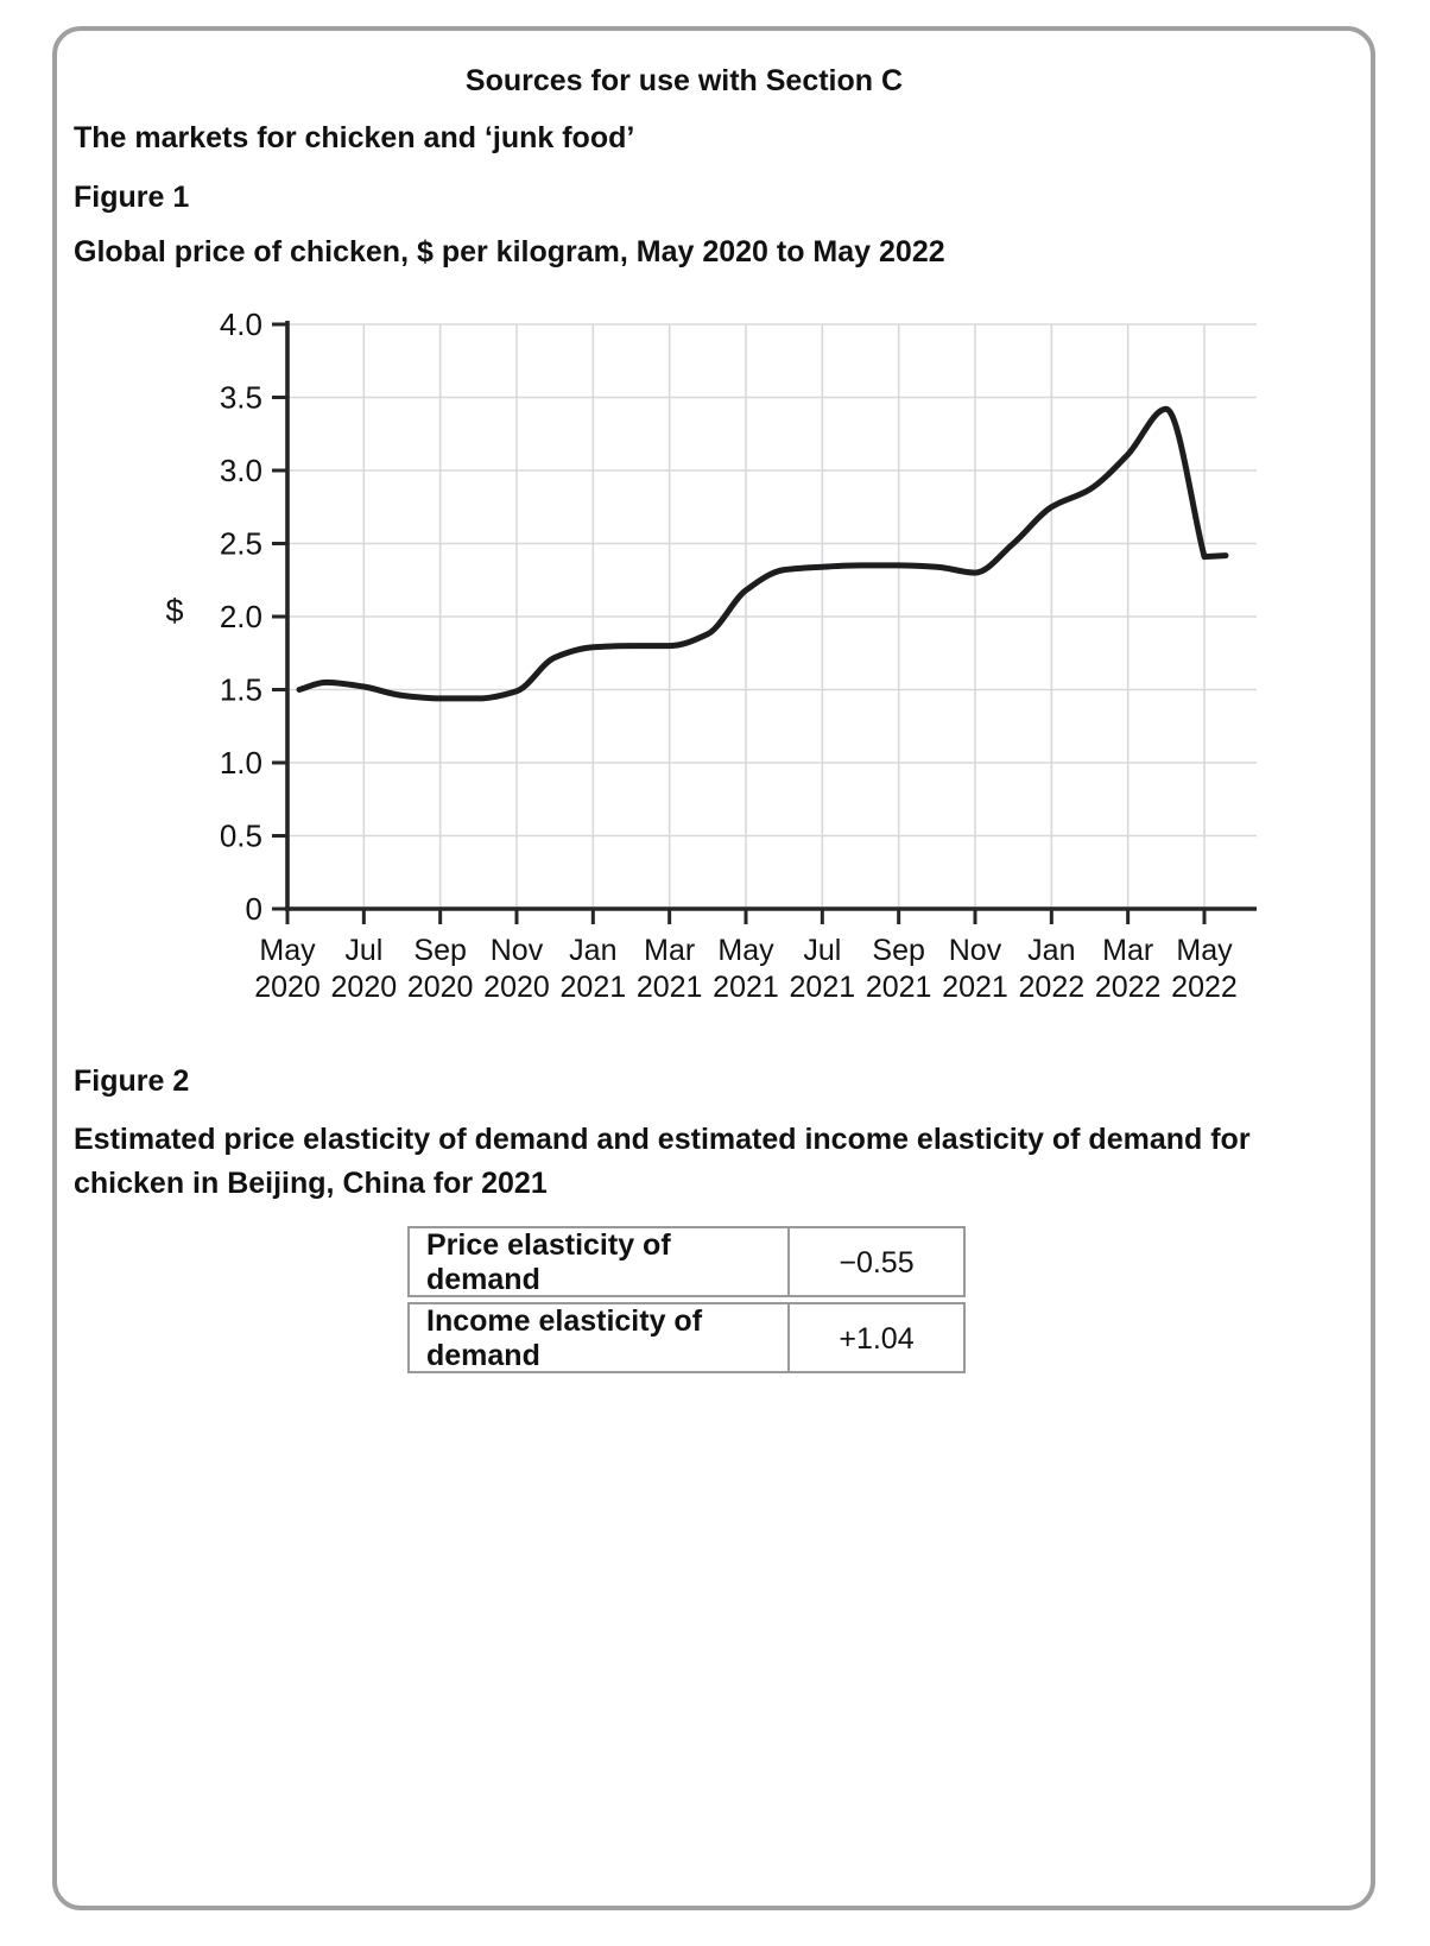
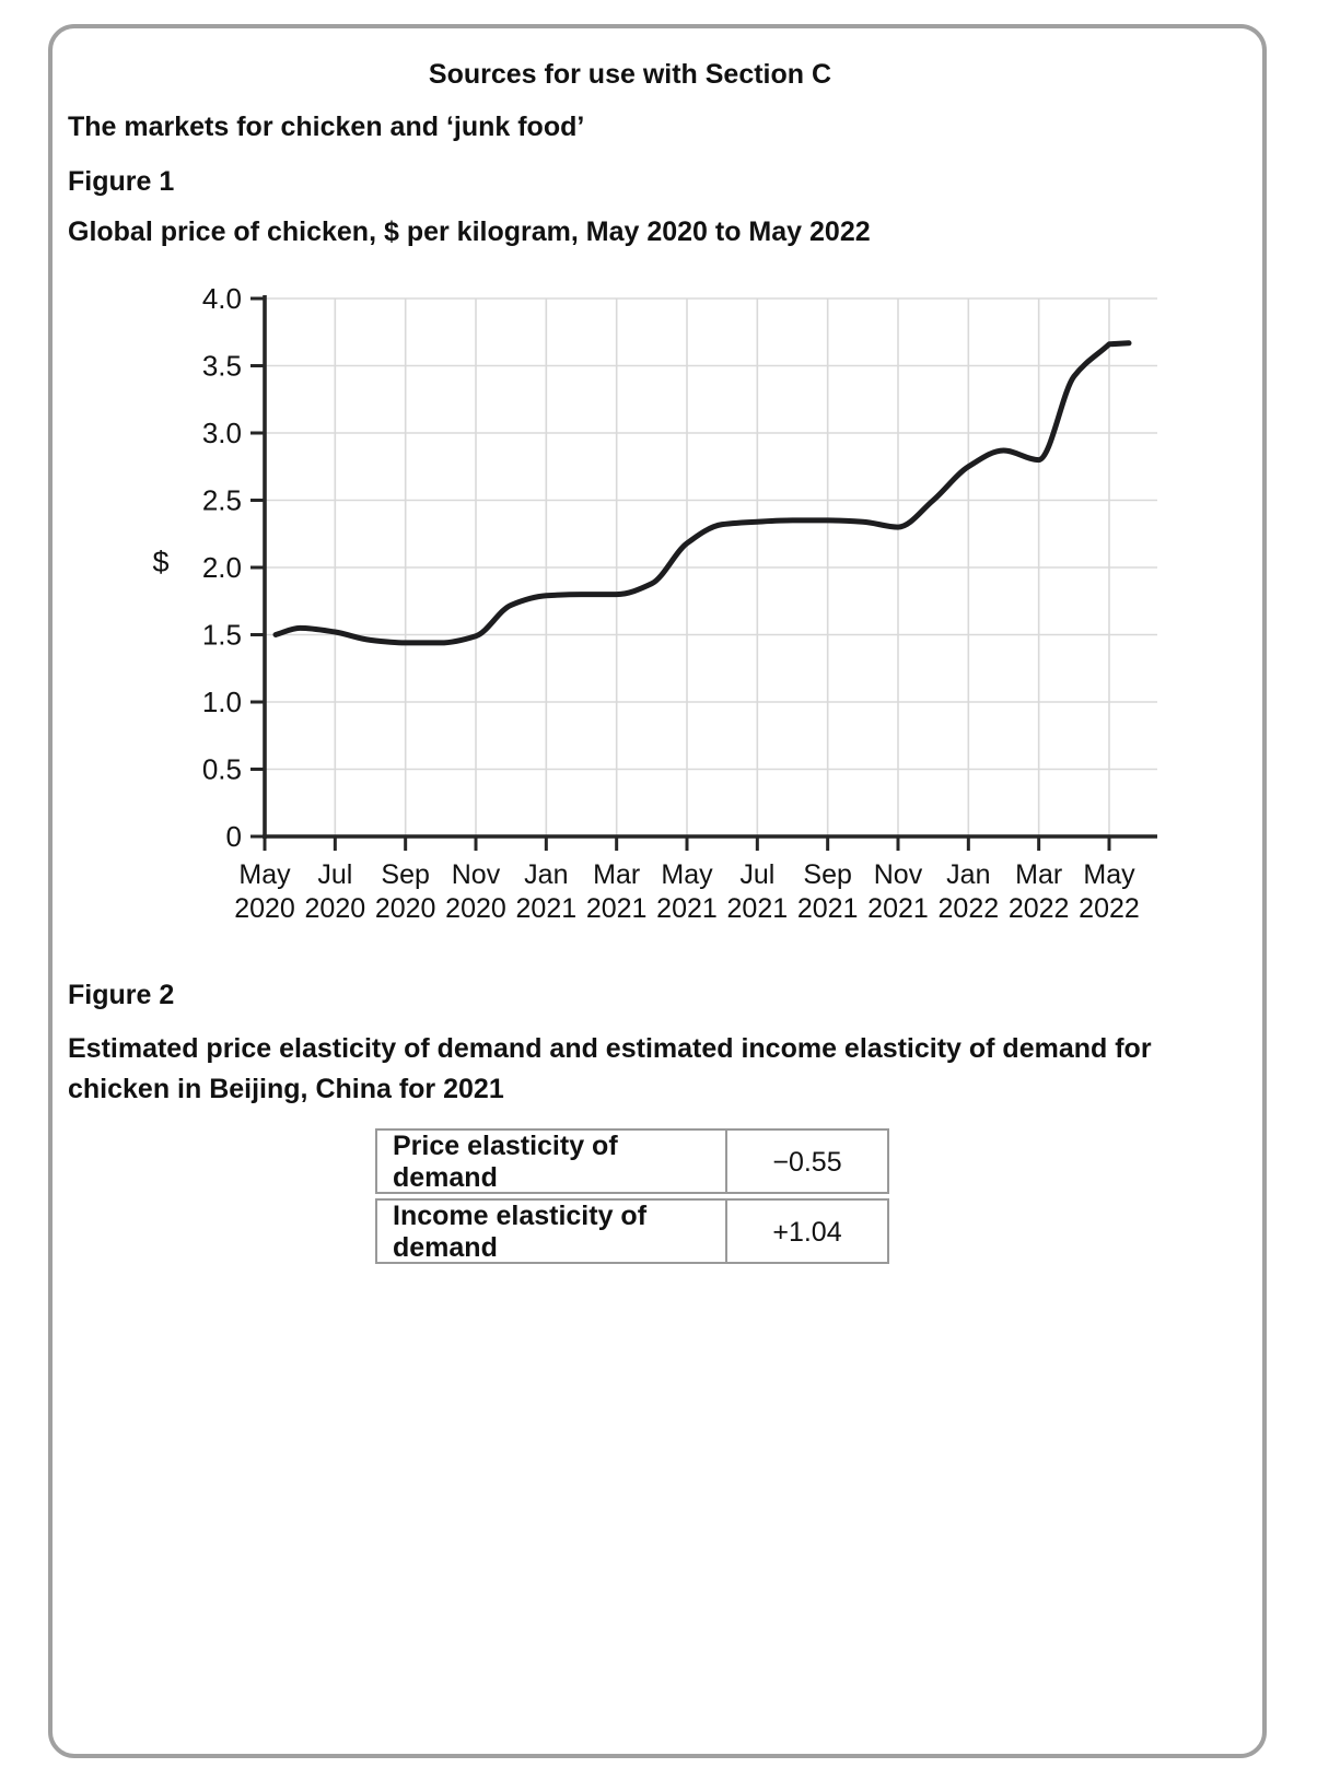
Mar 2022: 3.11 -> 2.80
May 2022: 2.41 -> 3.66
